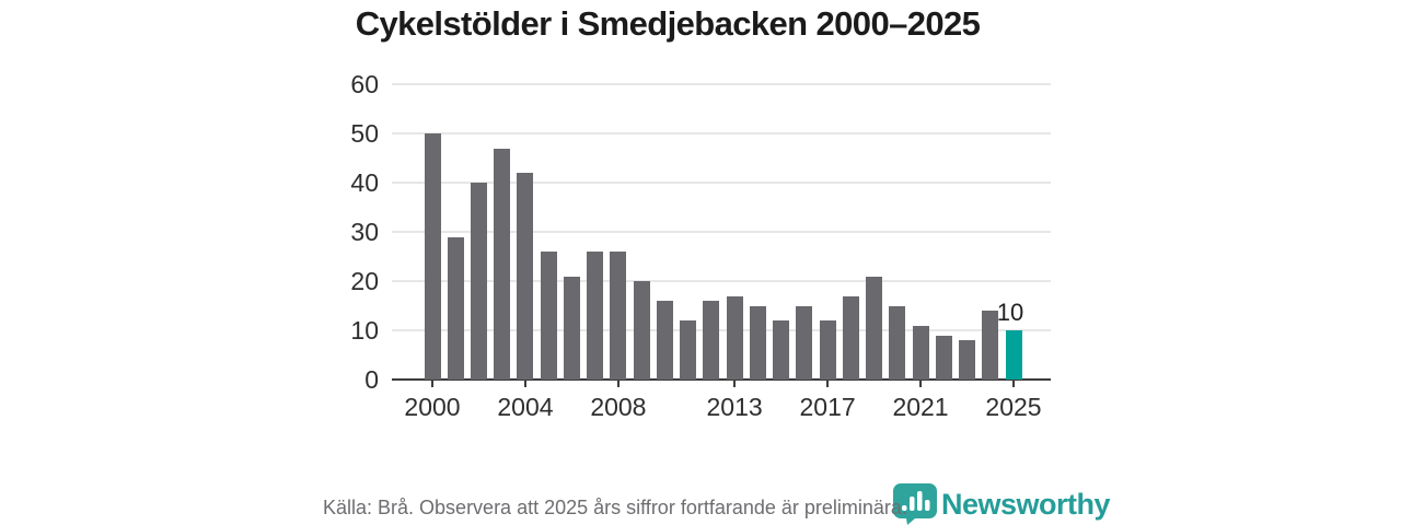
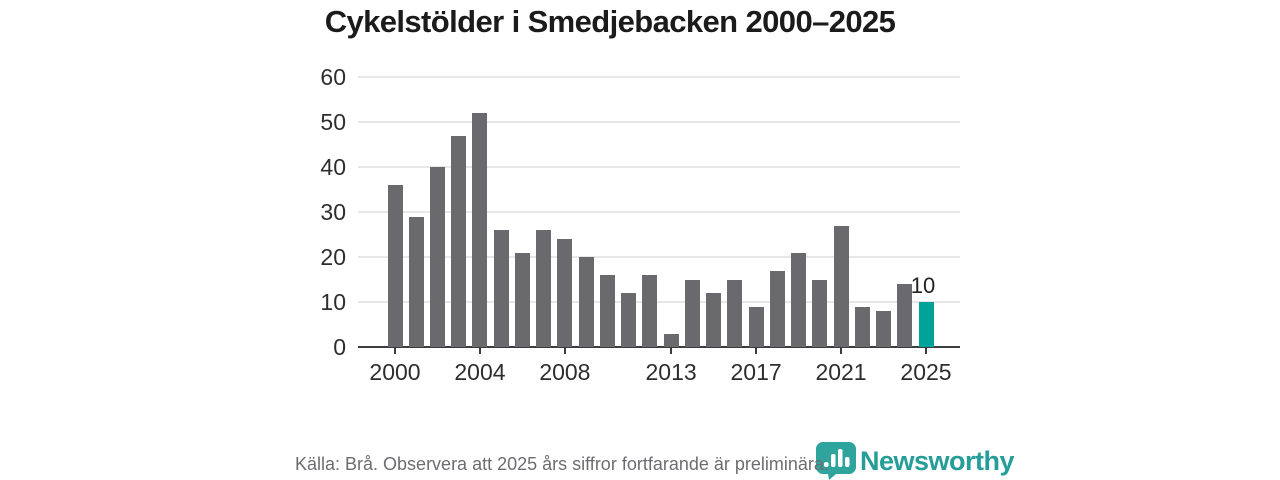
2000: 50 -> 36
2004: 42 -> 52
2008: 26 -> 24
2013: 17 -> 3
2017: 12 -> 9
2021: 11 -> 27
